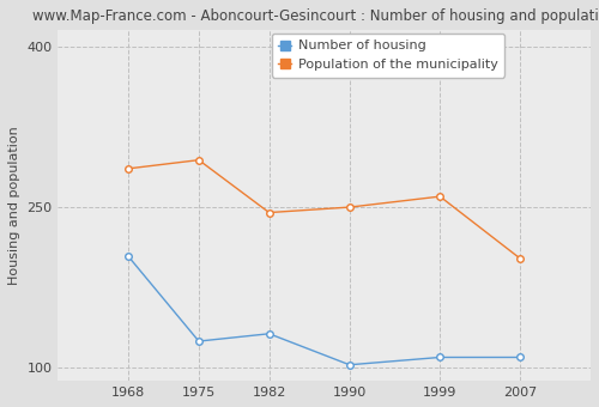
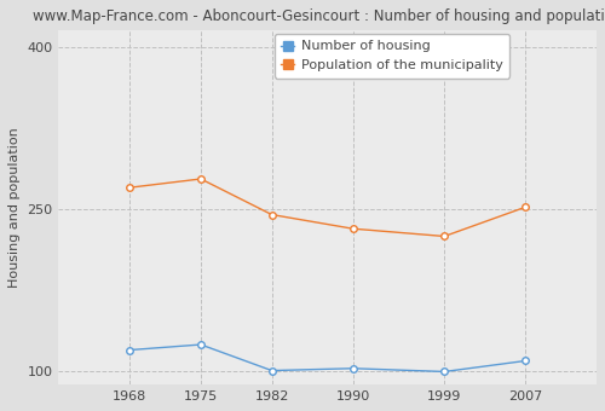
Number of housing/1968: 204 -> 120
Population of the municipality/1968: 286 -> 270
Population of the municipality/1975: 294 -> 278
Number of housing/1982: 132 -> 101
Population of the municipality/1990: 250 -> 232
Number of housing/1999: 110 -> 100
Population of the municipality/1999: 260 -> 225
Population of the municipality/2007: 202 -> 252
